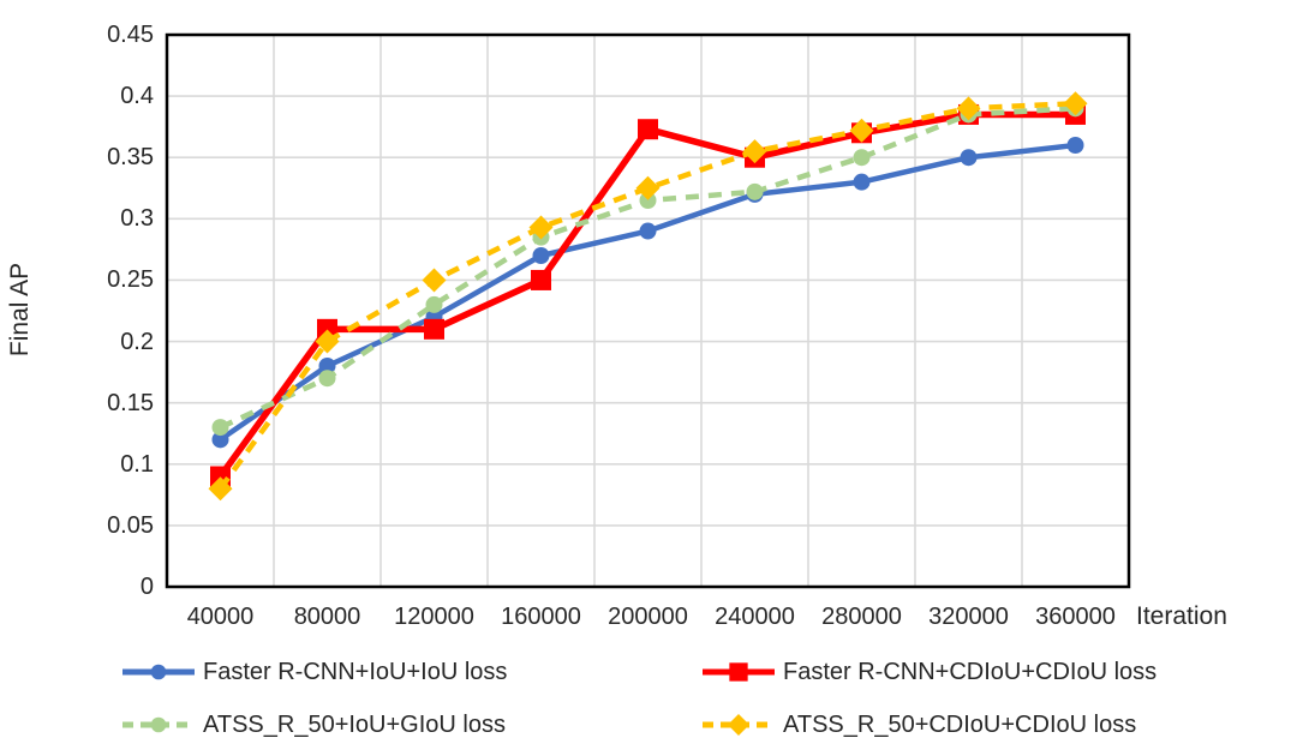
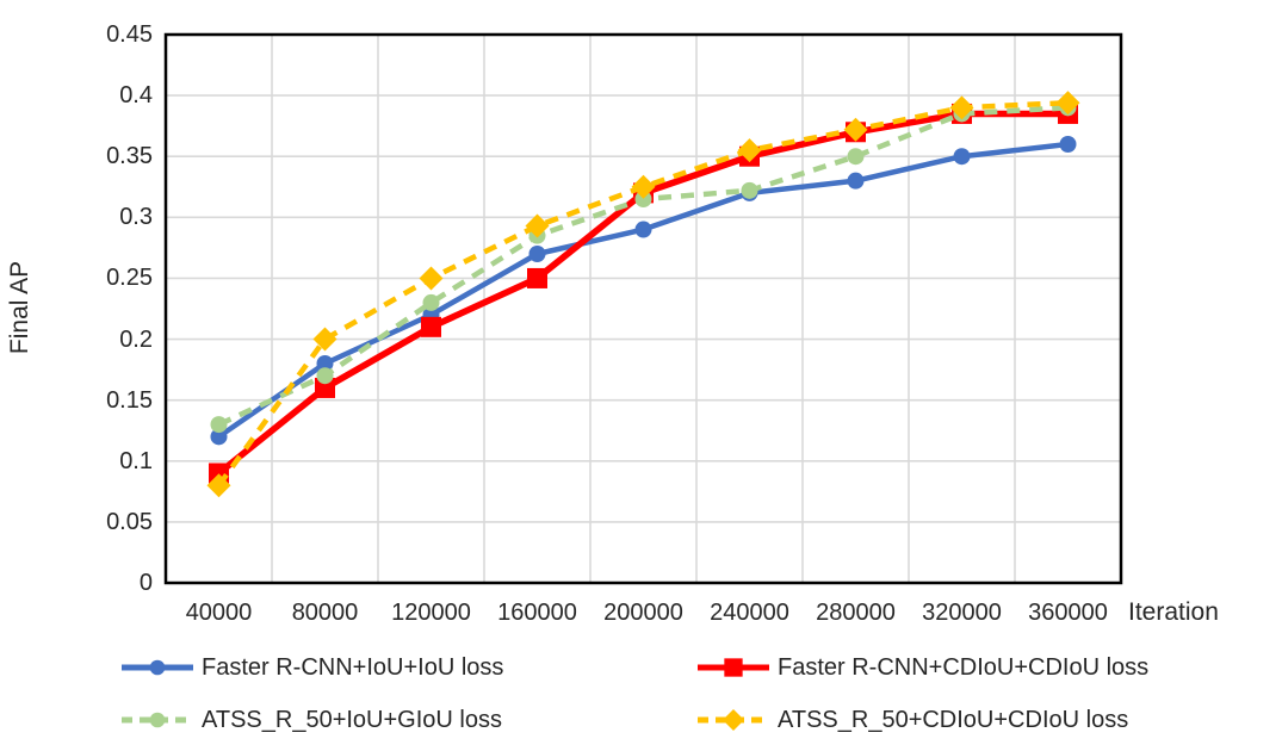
Faster R-CNN+CDIoU+CDIoU loss/80000: 0.210 -> 0.160
Faster R-CNN+CDIoU+CDIoU loss/200000: 0.373 -> 0.320
